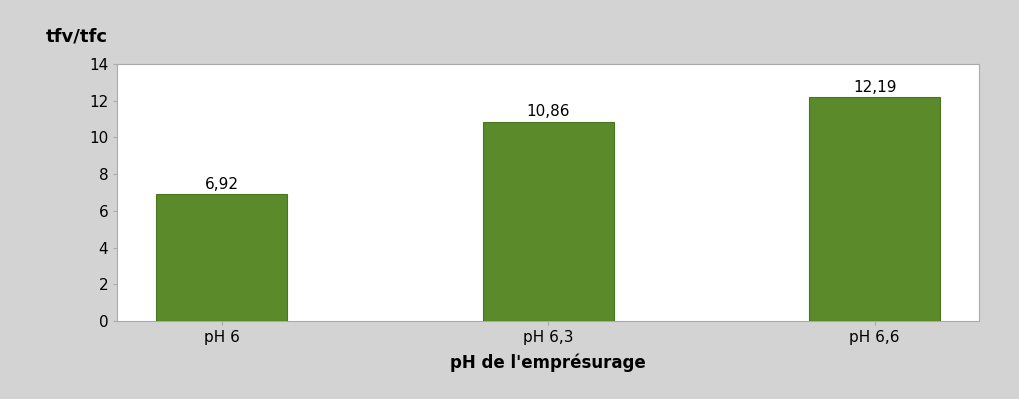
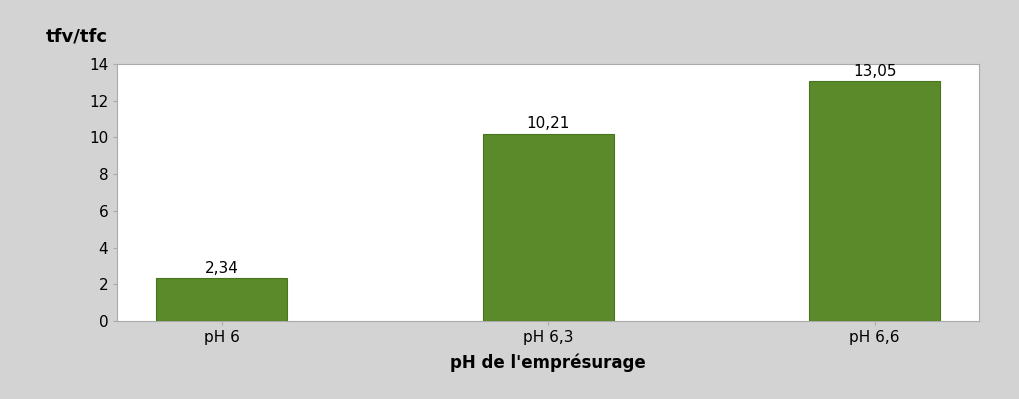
pH 6: 6,92 -> 2,34
pH 6,3: 10,86 -> 10,21
pH 6,6: 12,19 -> 13,05
